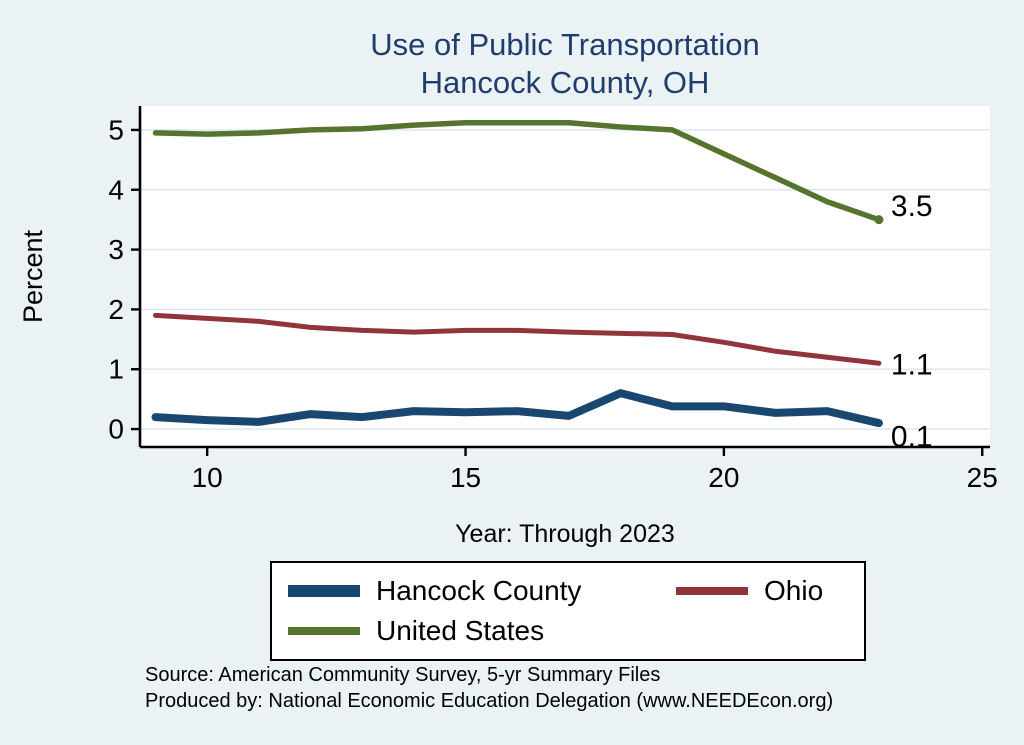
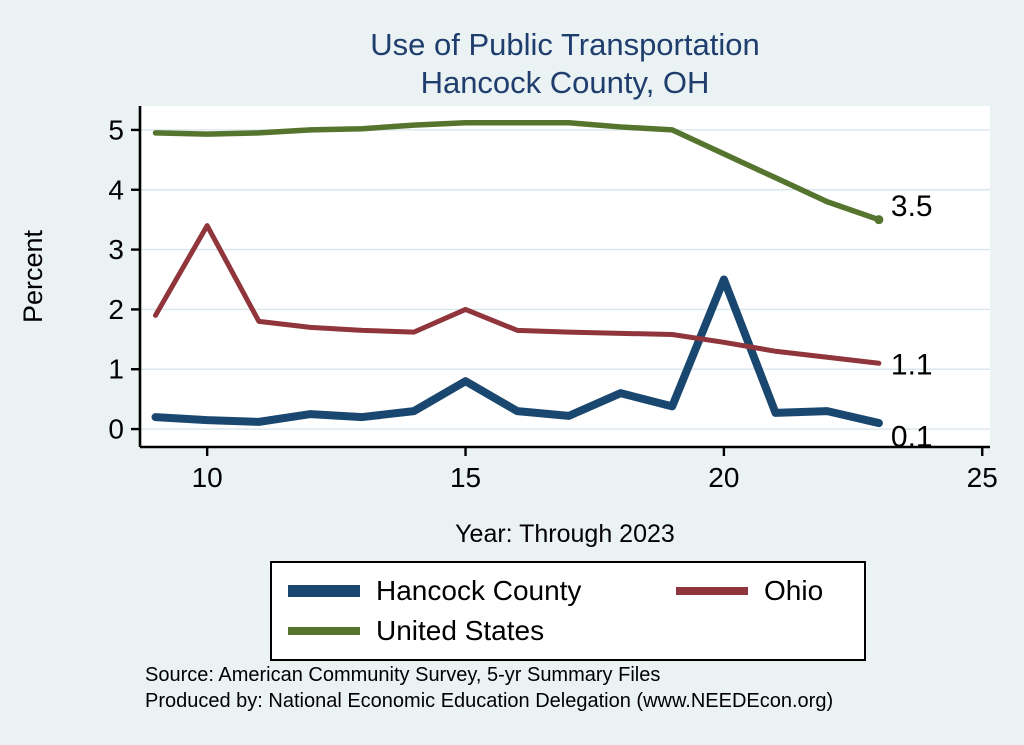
Ohio/10: 1.9 -> 3.4
Hancock County/15: 0.3 -> 0.8
Ohio/15: 1.6 -> 2.0
Hancock County/20: 0.4 -> 2.5
